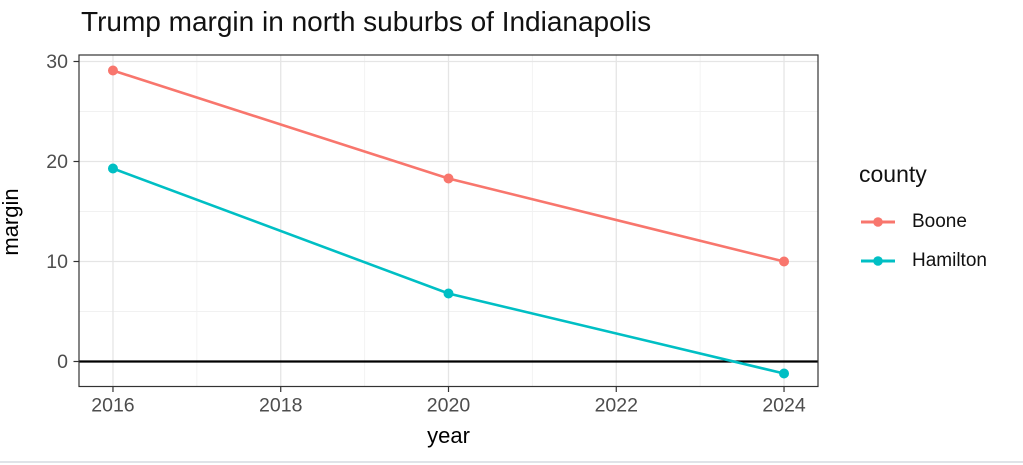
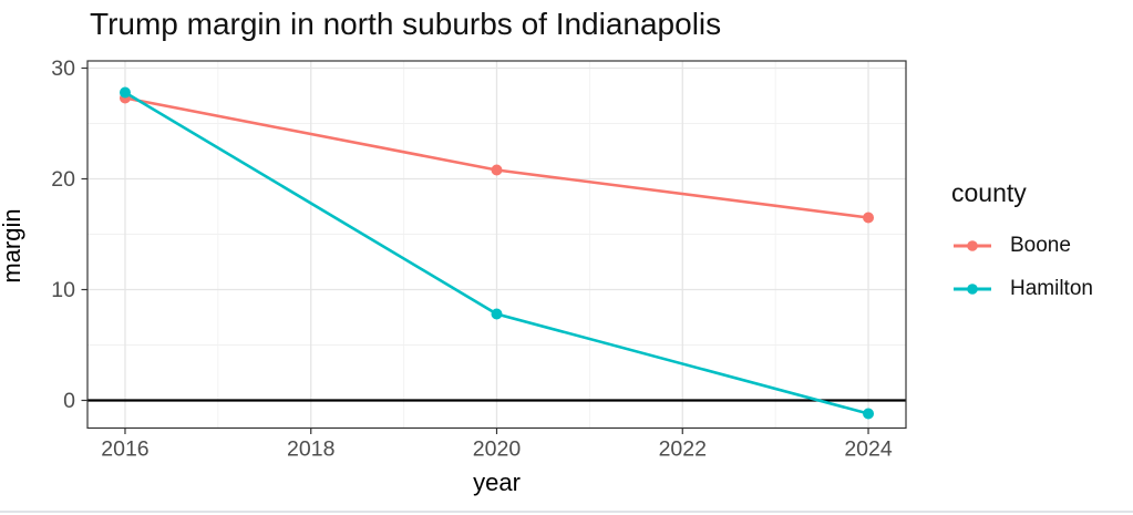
Boone/2016: 29.1 -> 27.3
Hamilton/2016: 19.3 -> 27.8
Boone/2020: 18.3 -> 20.8
Hamilton/2020: 6.8 -> 7.8
Boone/2024: 10.0 -> 16.5
